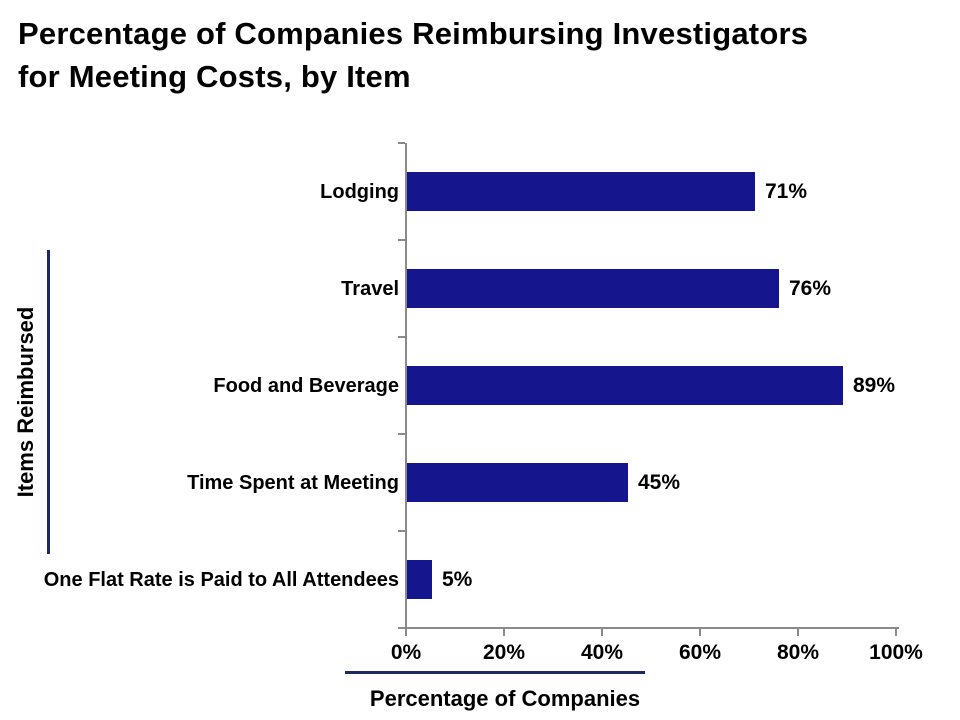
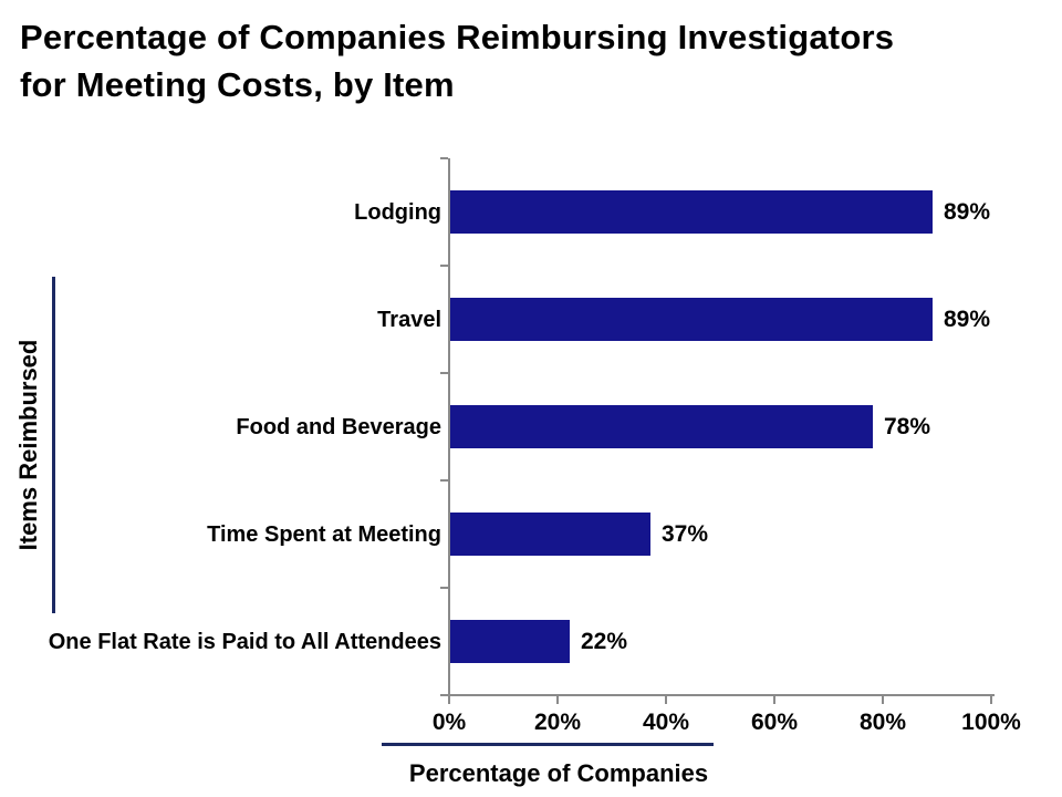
Lodging: 71% -> 89%
Travel: 76% -> 89%
Food and Beverage: 89% -> 78%
Time Spent at Meeting: 45% -> 37%
One Flat Rate is Paid to All Attendees: 5% -> 22%
